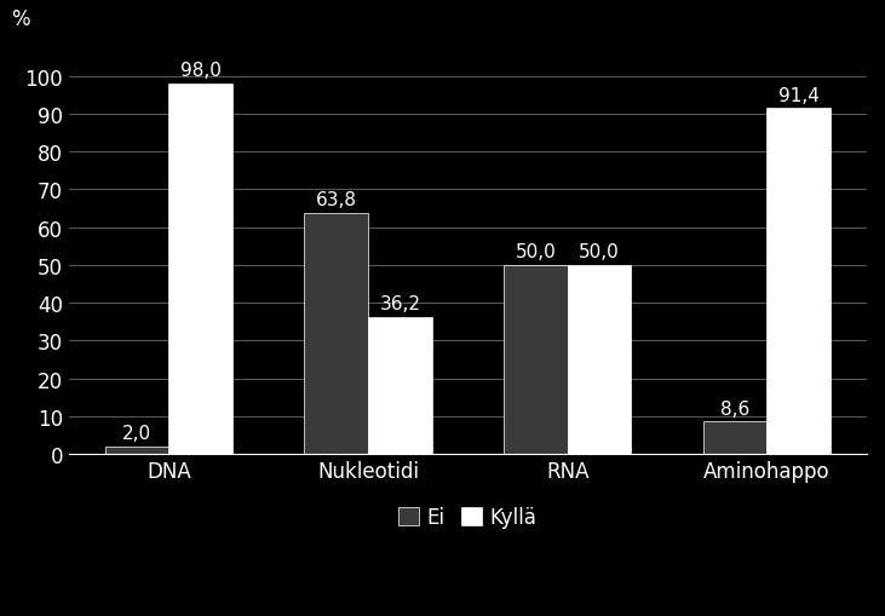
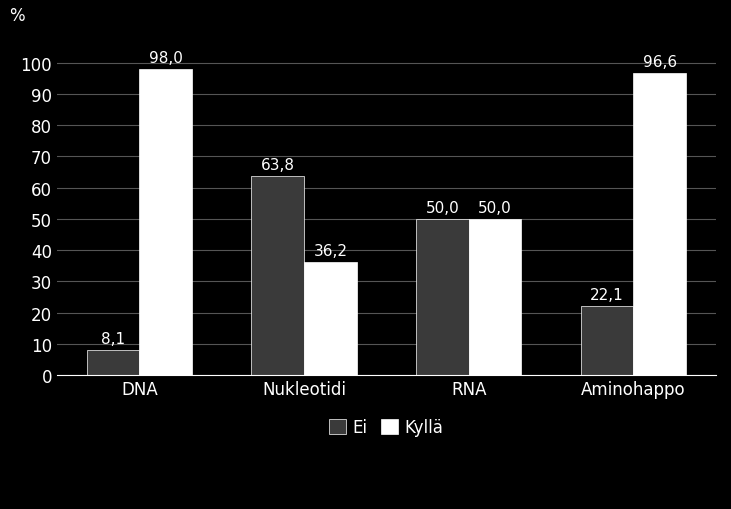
Ei/DNA: 2,0 -> 8,1
Ei/Aminohappo: 8,6 -> 22,1
Kyllä/Aminohappo: 91,4 -> 96,6
